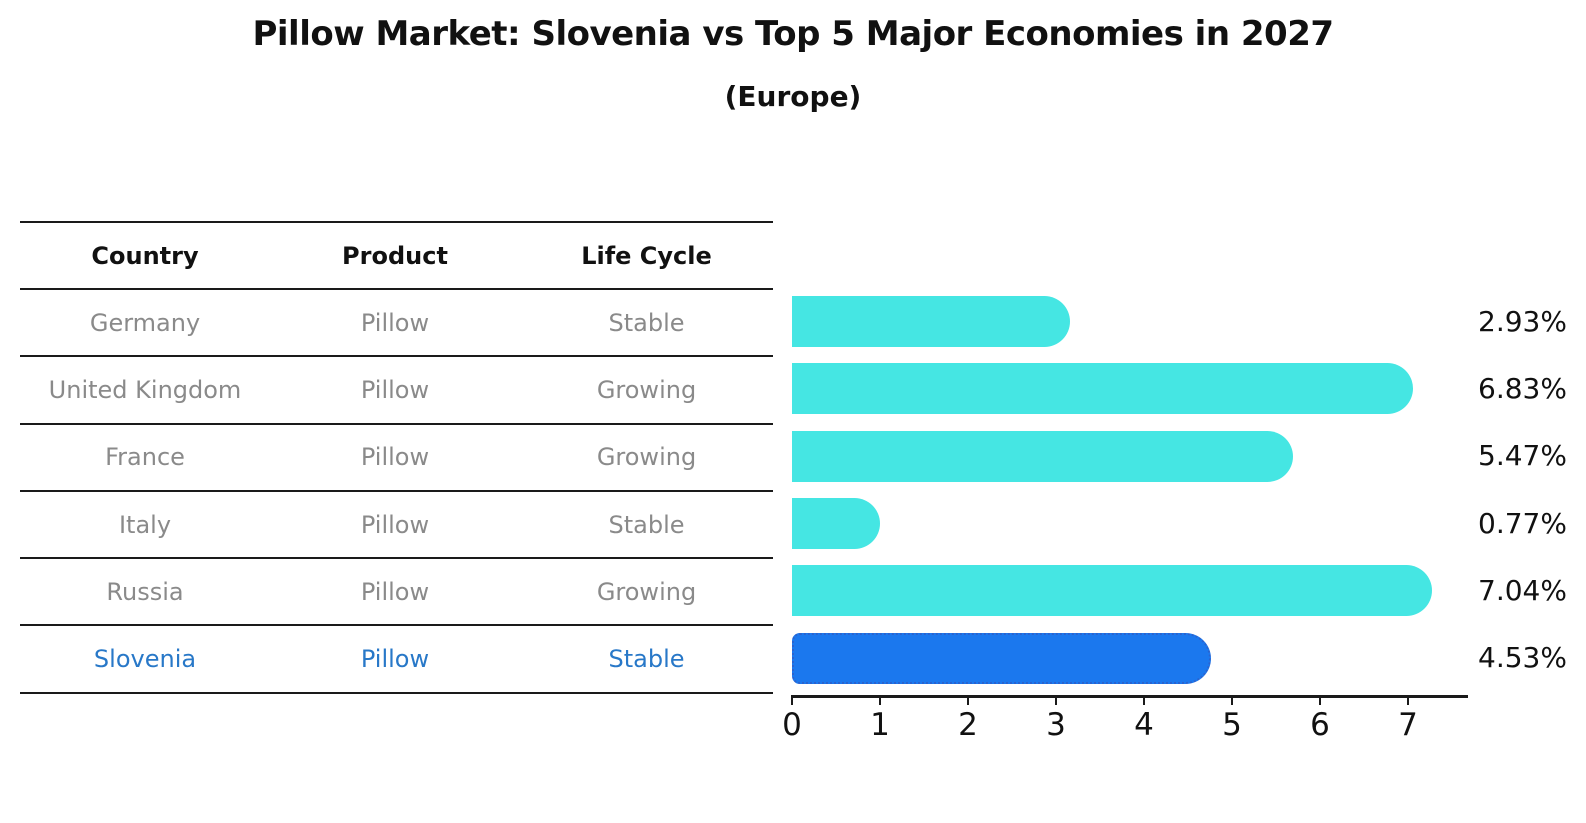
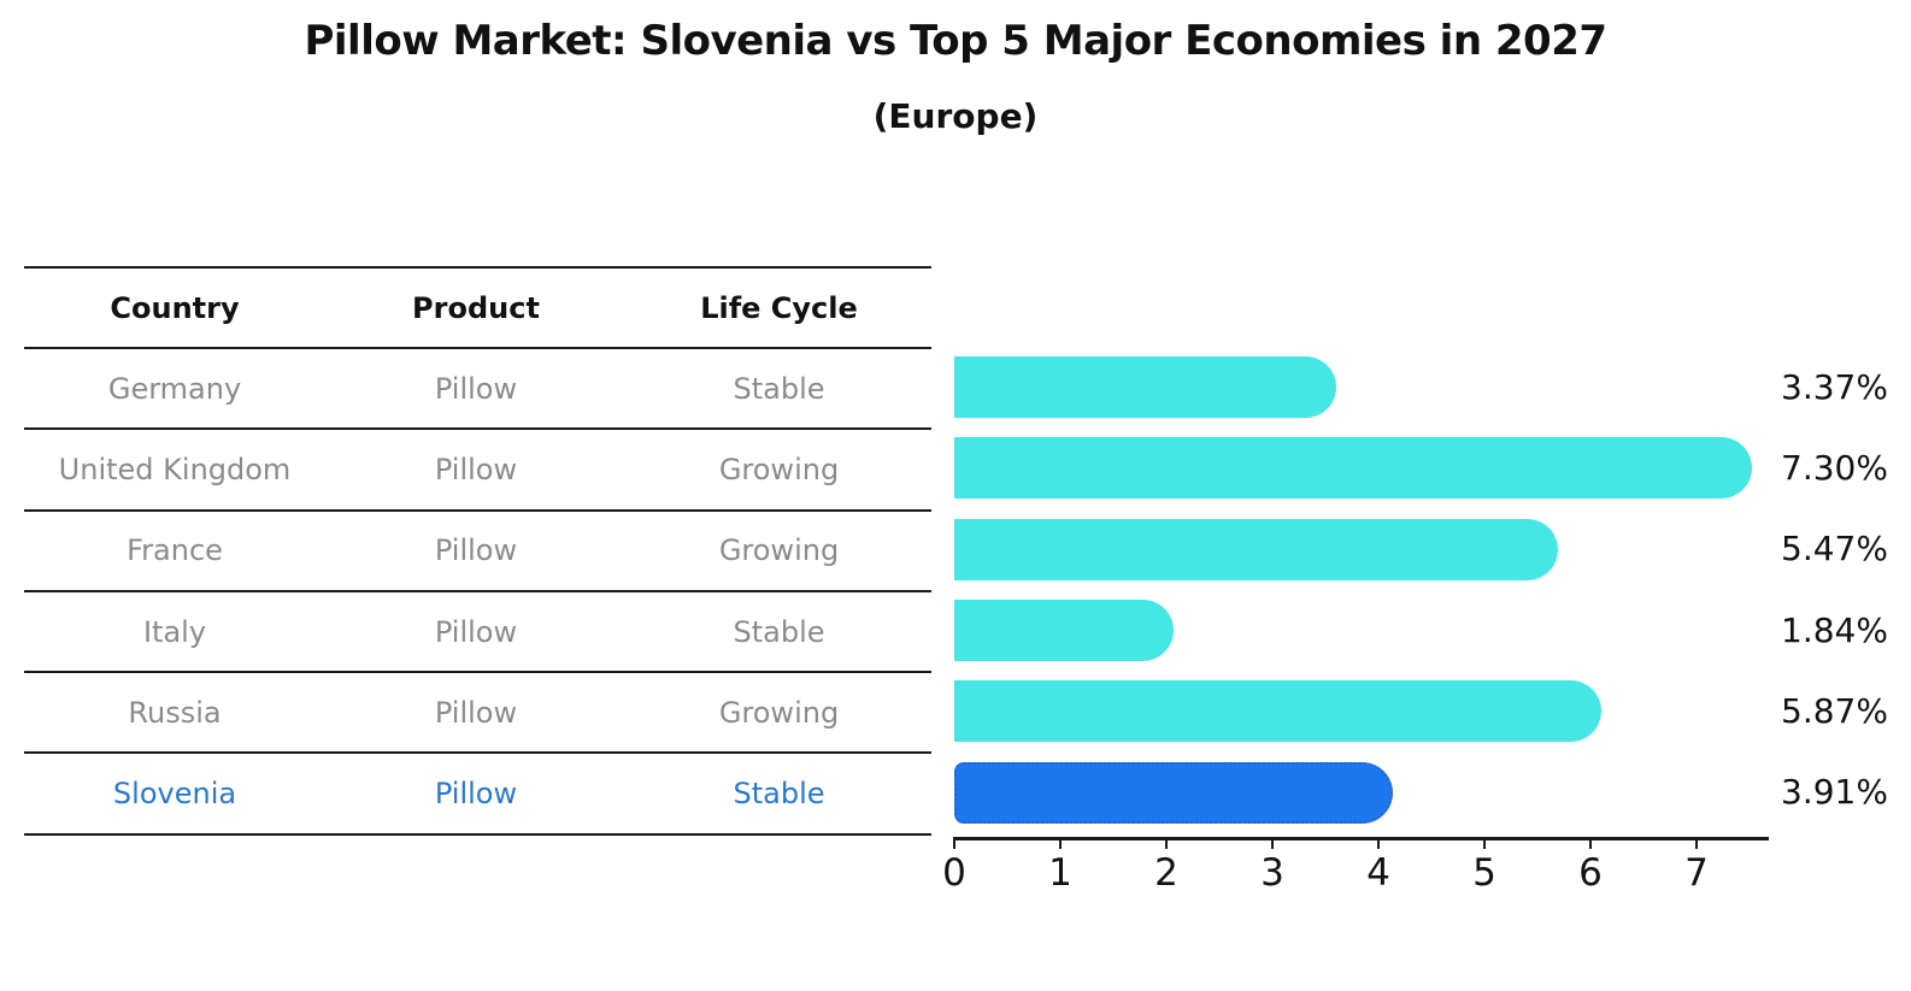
Germany: 2.93% -> 3.37%
United Kingdom: 6.83% -> 7.30%
Italy: 0.77% -> 1.84%
Russia: 7.04% -> 5.87%
Slovenia: 4.53% -> 3.91%
